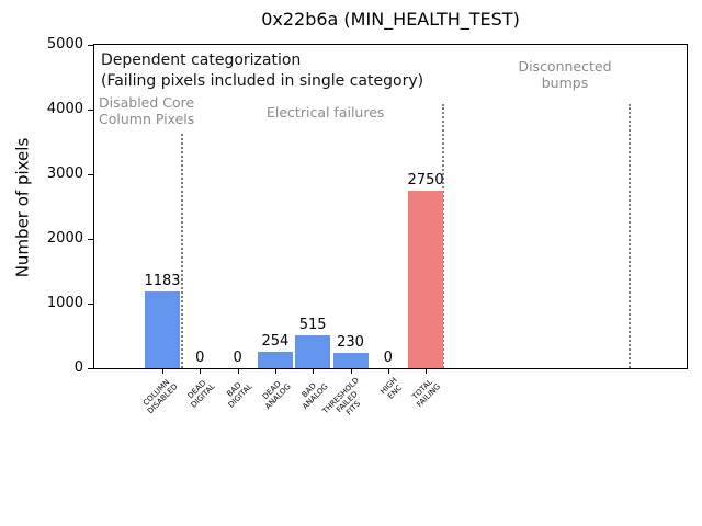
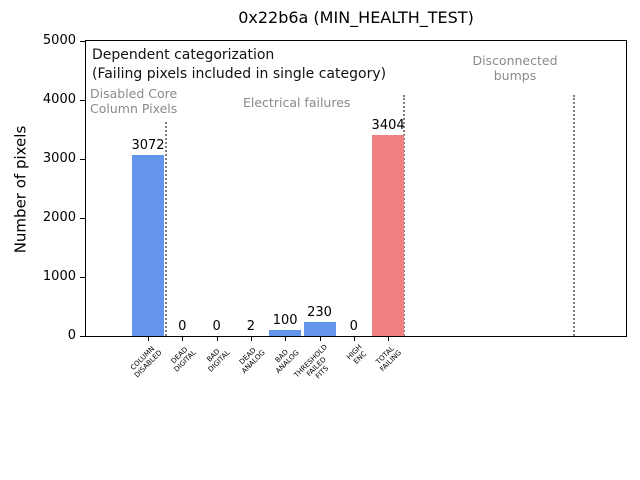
COLUMN DISABLED: 1183 -> 3072
DEAD ANALOG: 254 -> 2
BAD ANALOG: 515 -> 100
TOTAL FAILING: 2750 -> 3404
